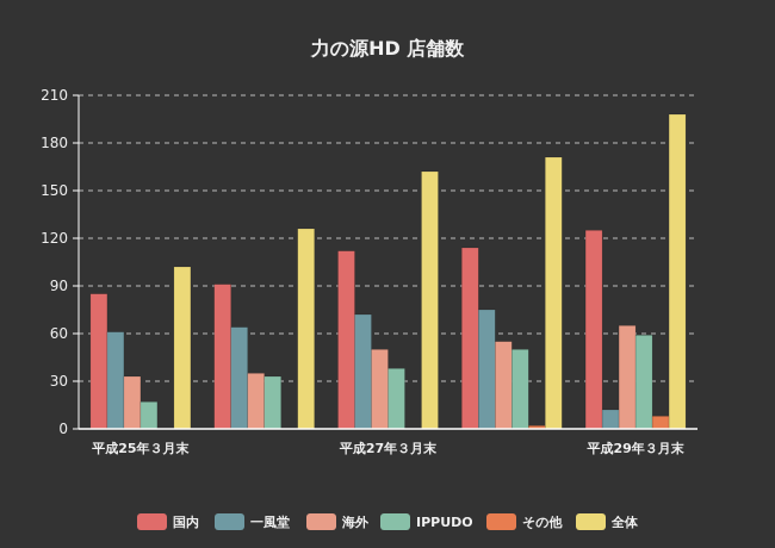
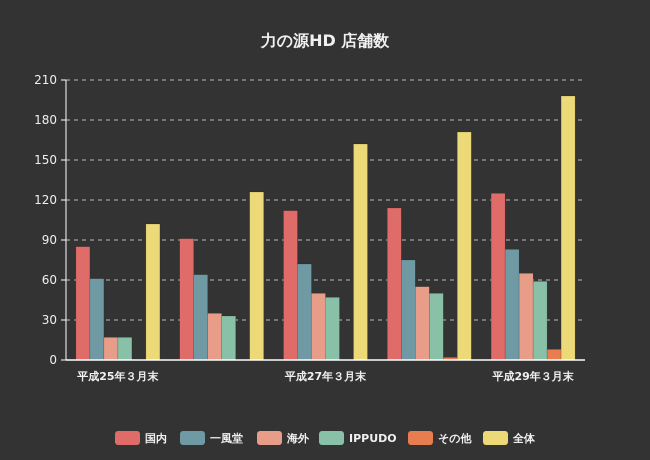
海外/平成25年３月末: 33 -> 17
IPPUDO/平成27年３月末: 38 -> 47
一風堂/平成29年３月末: 12 -> 83
